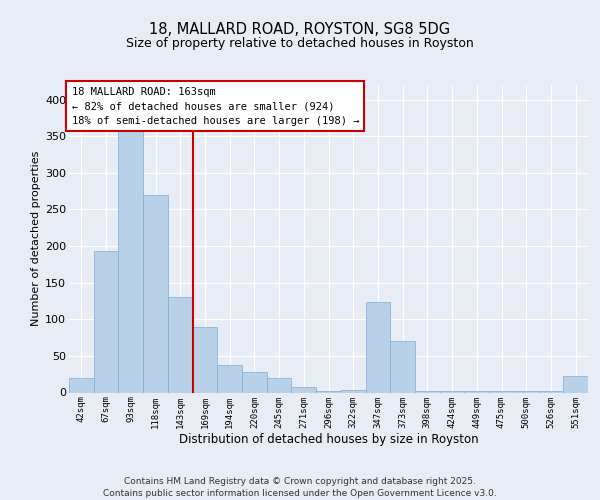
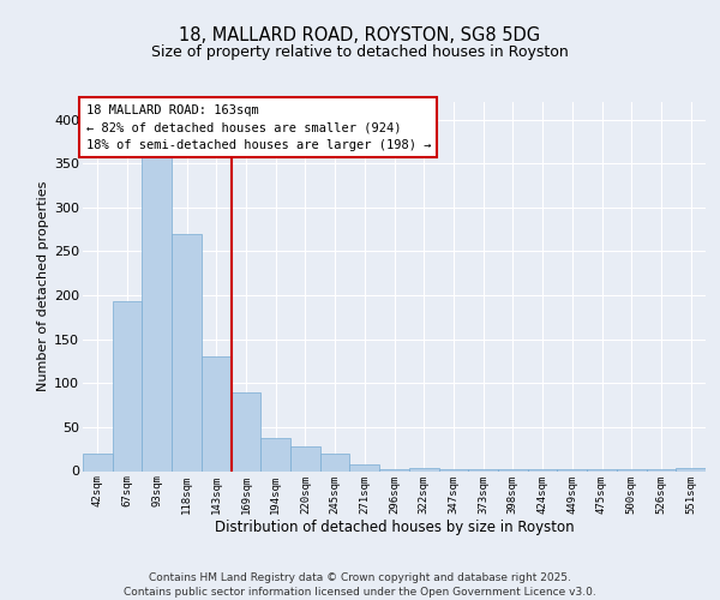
347sqm: 124 -> 2
373sqm: 70 -> 2
551sqm: 22 -> 3
